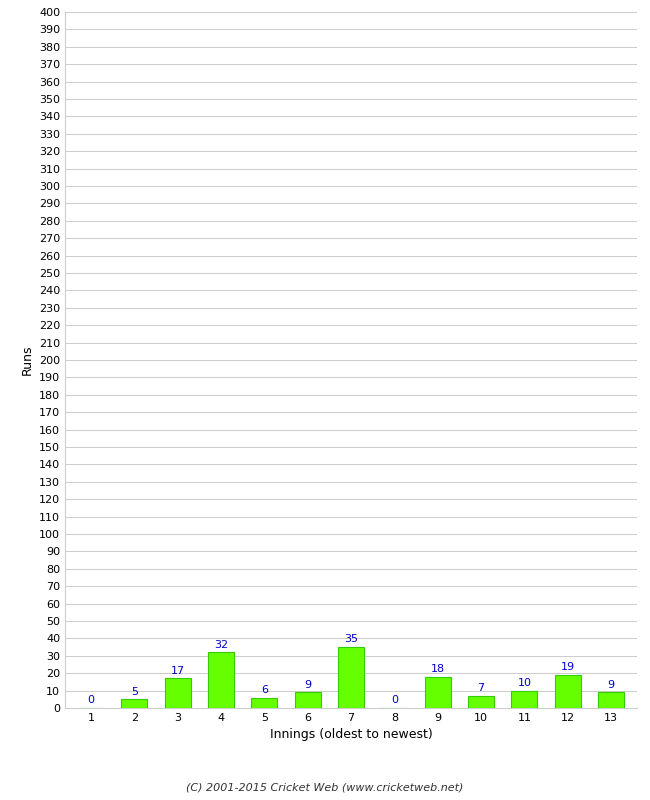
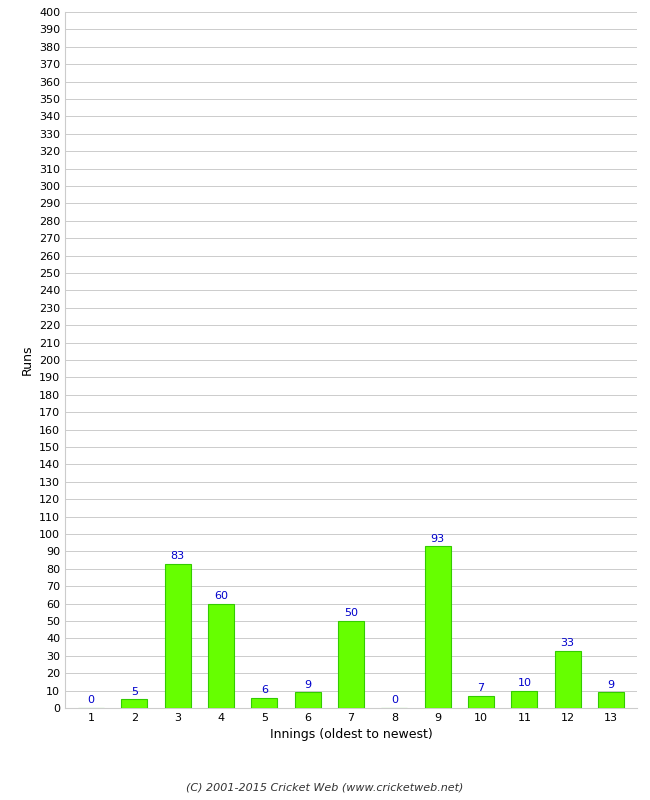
3: 17 -> 83
4: 32 -> 60
7: 35 -> 50
9: 18 -> 93
12: 19 -> 33
